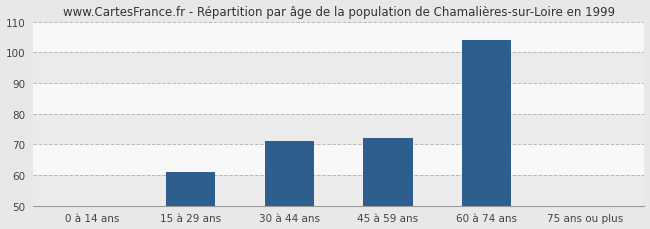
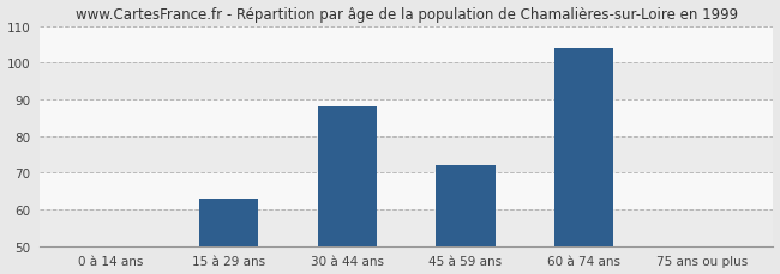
15 à 29 ans: 61 -> 63
30 à 44 ans: 71 -> 88
